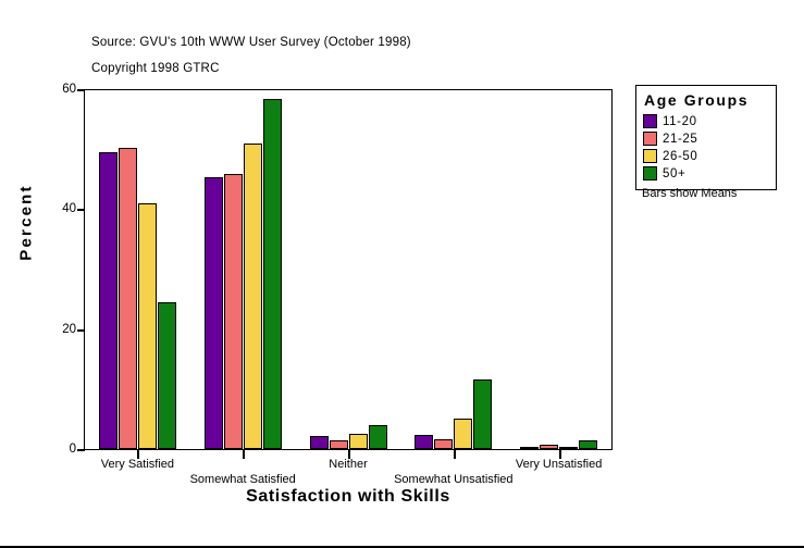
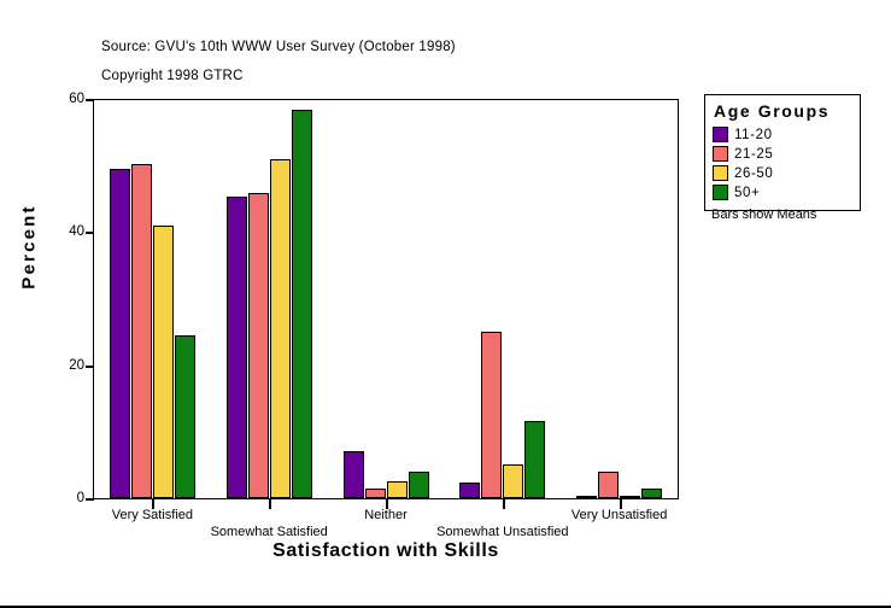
11-20/Neither: 2 -> 7
21-25/Somewhat Unsatisfied: 2 -> 25
21-25/Very Unsatisfied: 1 -> 4
